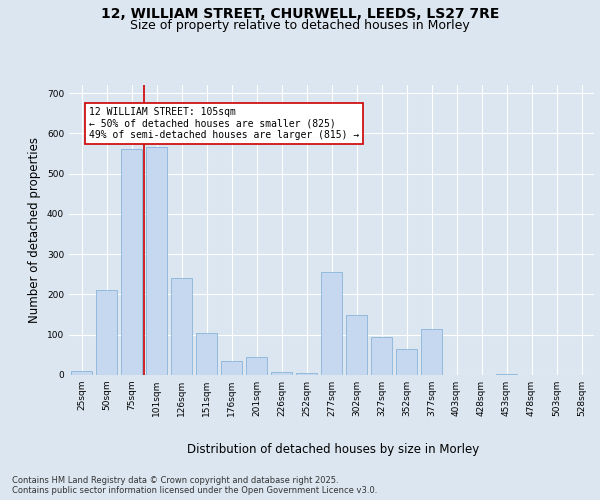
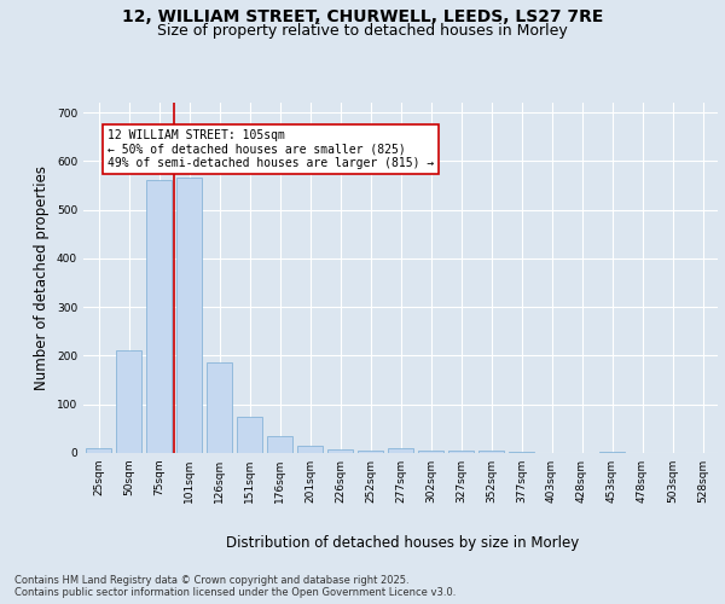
126sqm: 240 -> 185
151sqm: 105 -> 75
201sqm: 45 -> 14
277sqm: 255 -> 10
302sqm: 150 -> 5
327sqm: 95 -> 5
352sqm: 65 -> 4
377sqm: 115 -> 2
